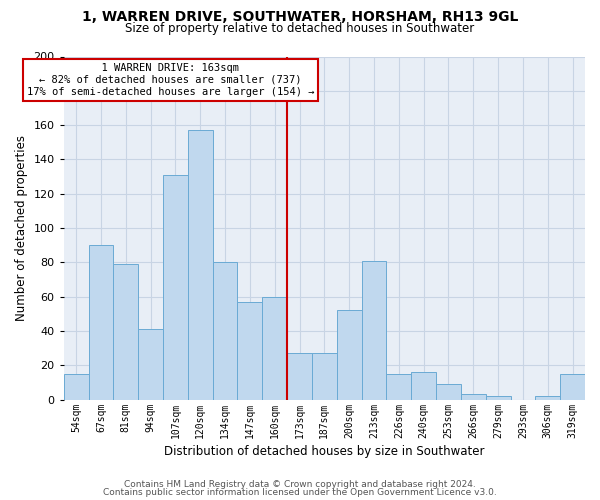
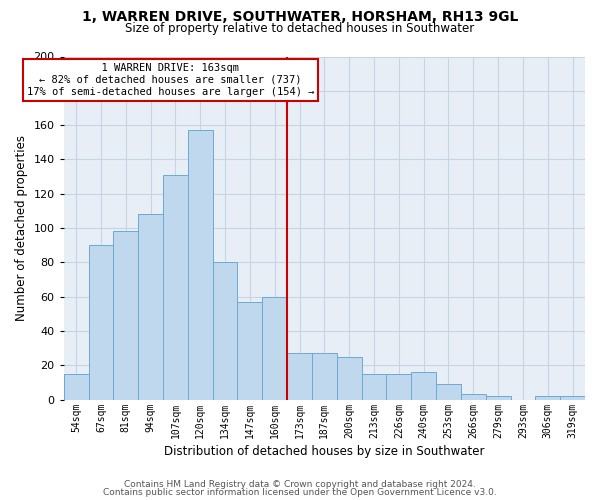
81sqm: 79 -> 98
94sqm: 41 -> 108
200sqm: 52 -> 25
213sqm: 81 -> 15
319sqm: 15 -> 2
